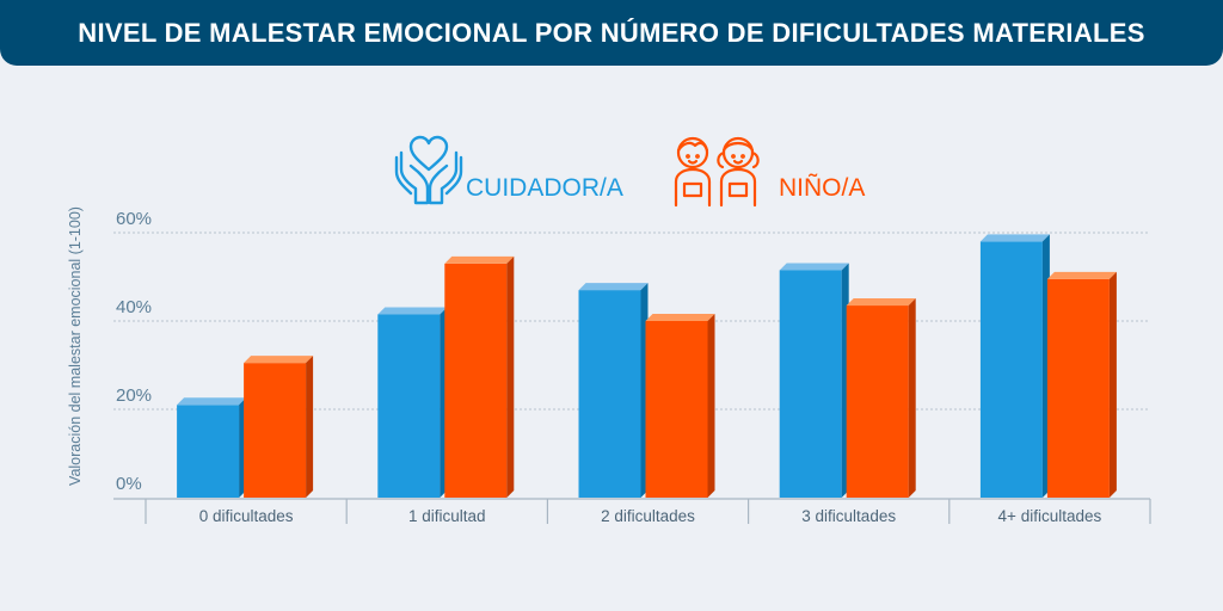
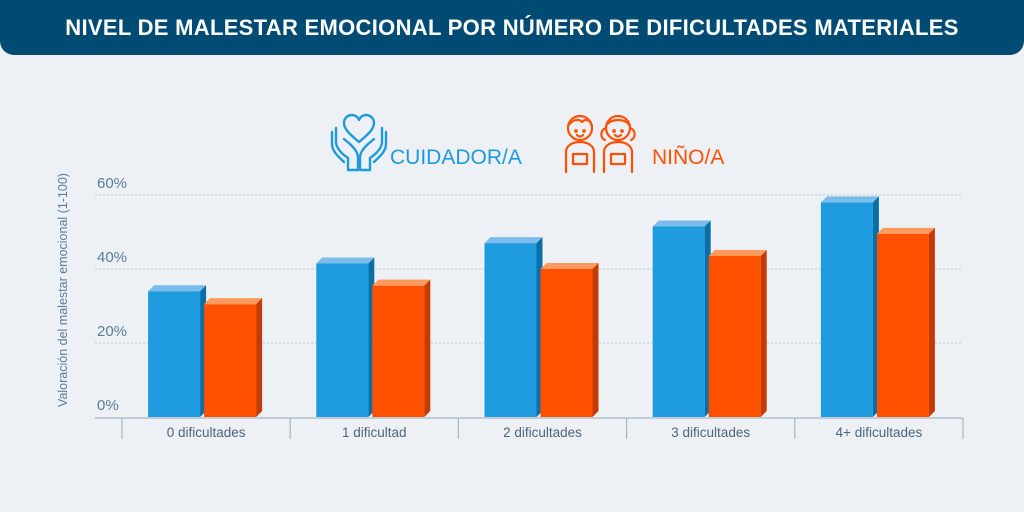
CUIDADOR/A/0 dificultades: 21% -> 34%
NIÑO/A/1 dificultad: 53% -> 36%
